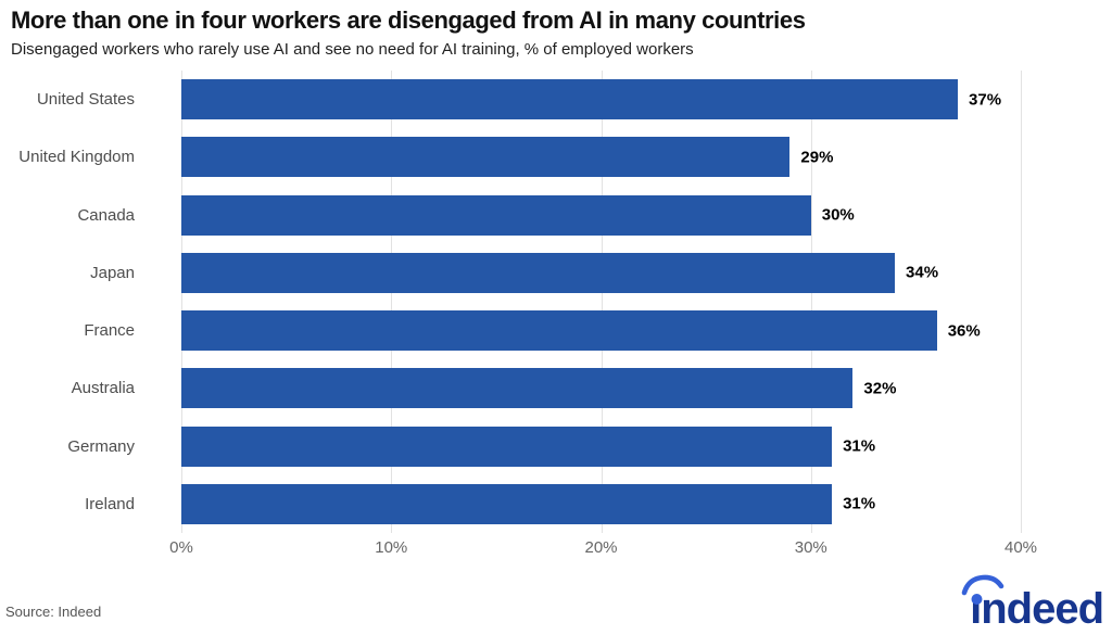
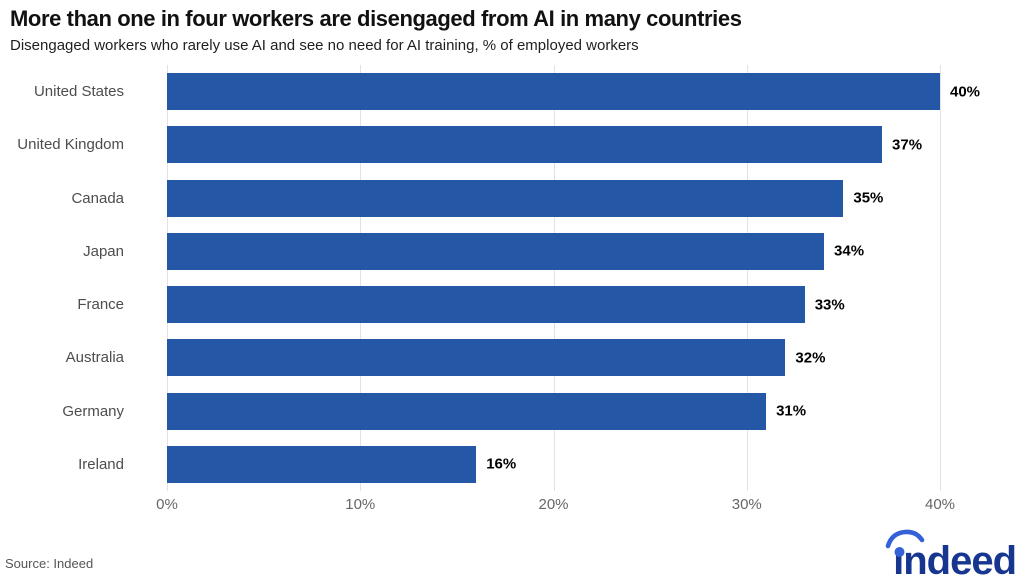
United States: 37% -> 40%
United Kingdom: 29% -> 37%
Canada: 30% -> 35%
France: 36% -> 33%
Ireland: 31% -> 16%
